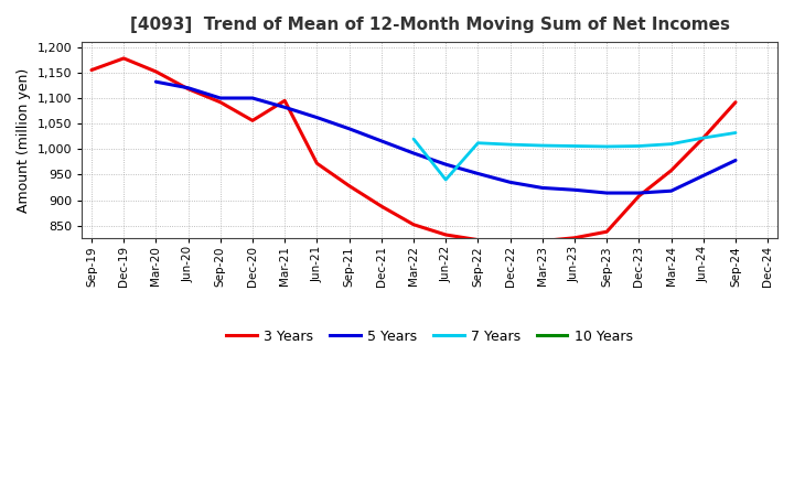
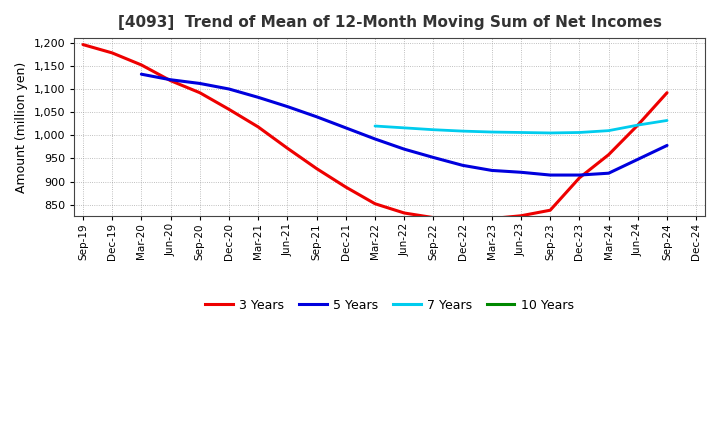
3 Years/Sep-19: 1,155 -> 1,196
5 Years/Sep-20: 1,100 -> 1,112
3 Years/Mar-21: 1,095 -> 1,018
7 Years/Jun-22: 940 -> 1,016
